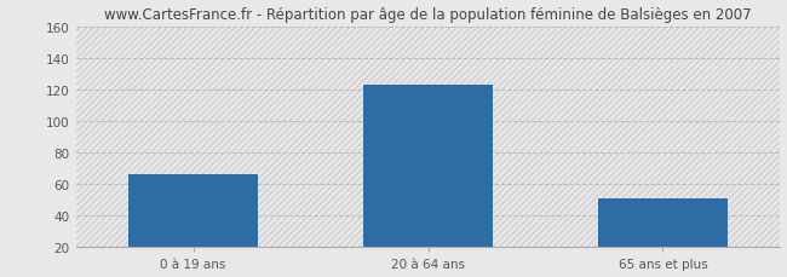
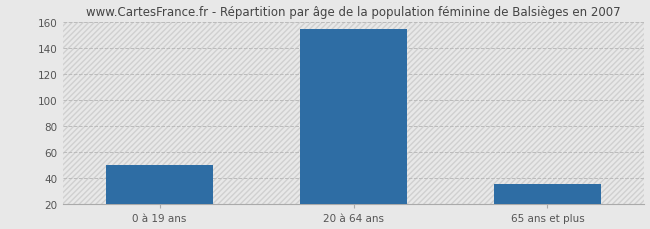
0 à 19 ans: 66 -> 50
20 à 64 ans: 123 -> 154
65 ans et plus: 51 -> 36
